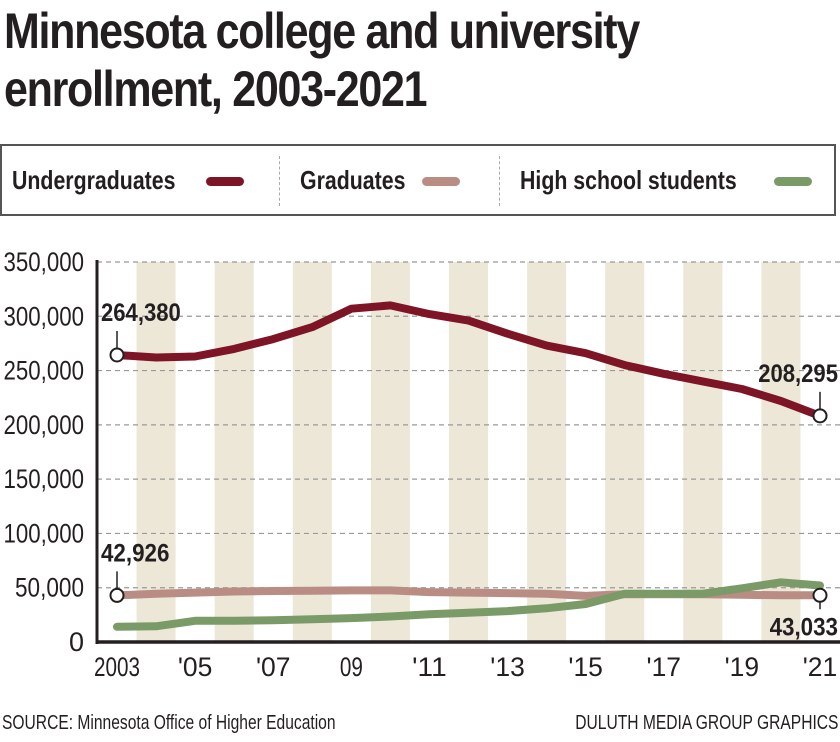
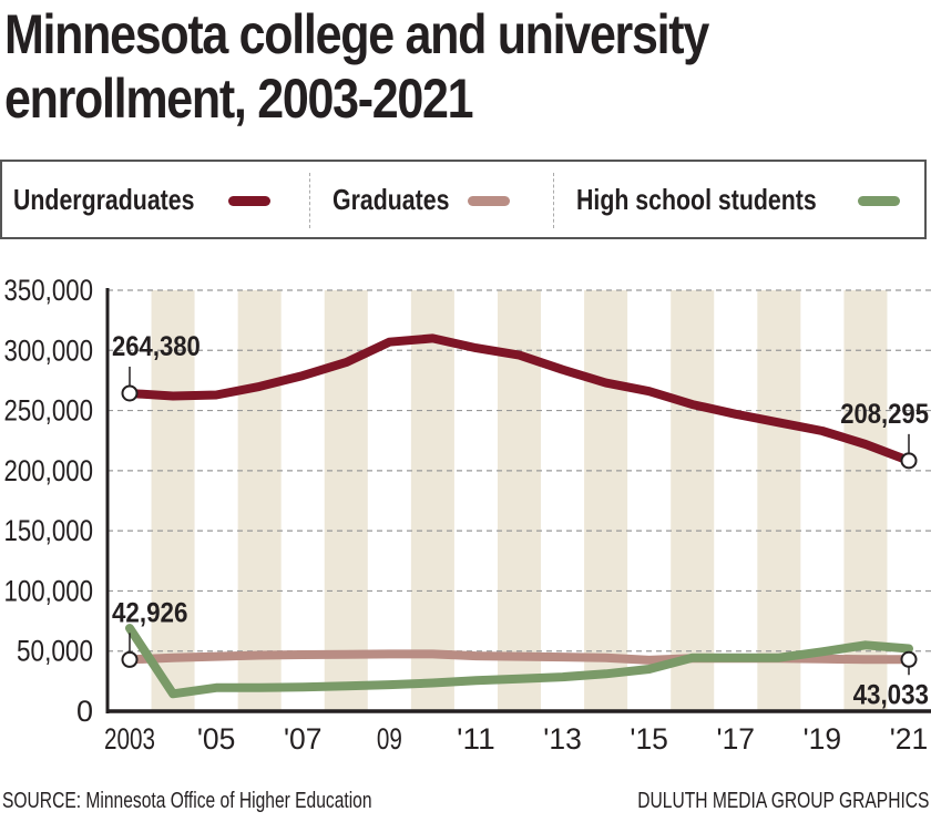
High school students/2003: 14000 -> 69000
